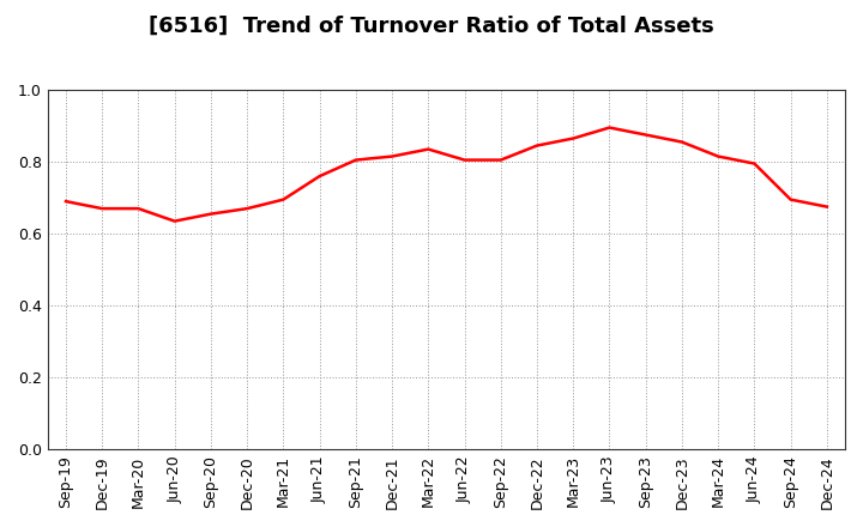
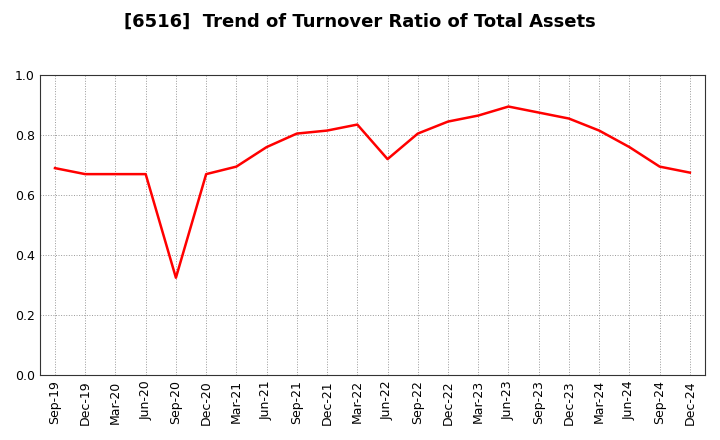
Jun-20: 0.635 -> 0.670
Sep-20: 0.655 -> 0.325
Jun-22: 0.805 -> 0.720
Jun-24: 0.795 -> 0.760
